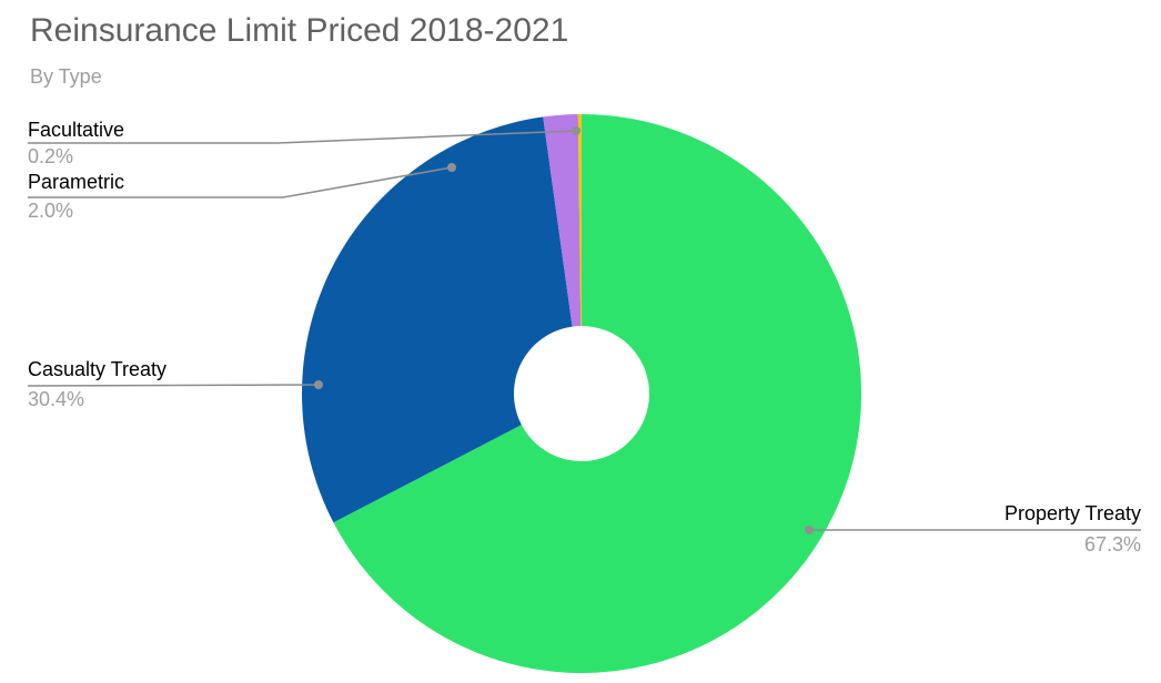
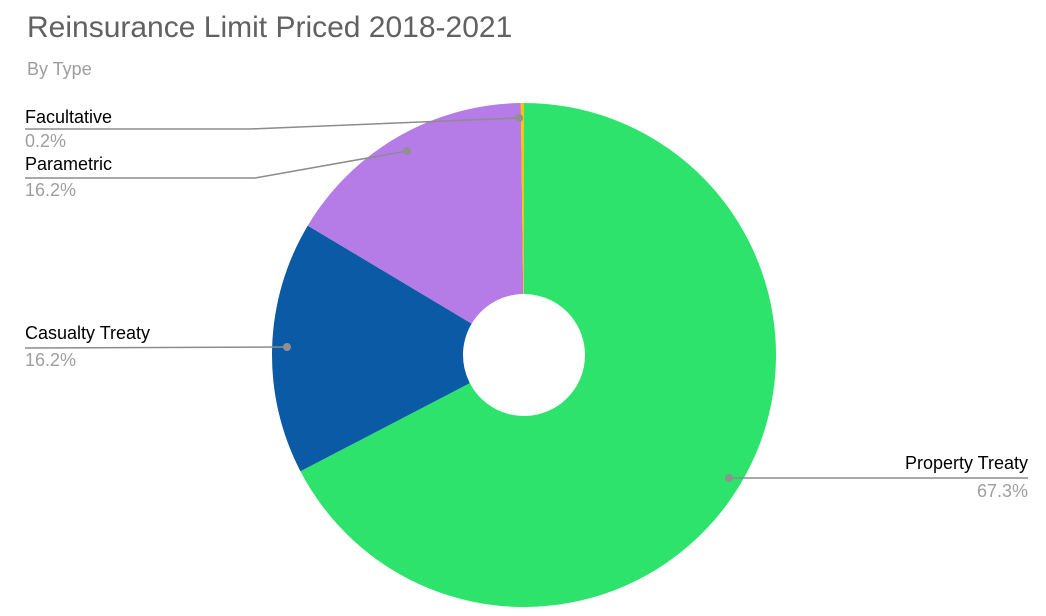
Casualty Treaty: 30.4% -> 16.2%
Parametric: 2.0% -> 16.2%
